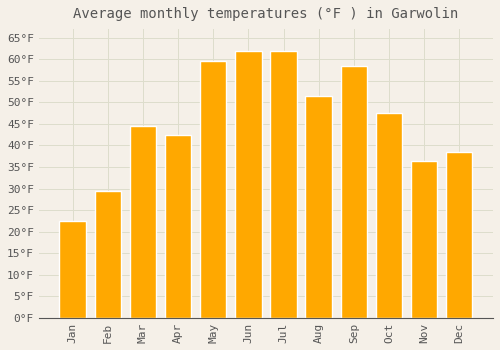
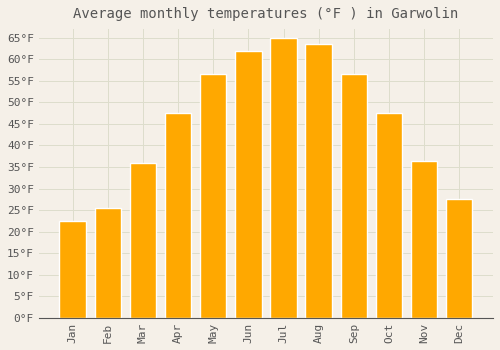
Feb: 29.5°F -> 25.5°F
Mar: 44.5°F -> 36.0°F
Apr: 42.5°F -> 47.5°F
May: 59.5°F -> 56.5°F
Jul: 62.0°F -> 65.0°F
Aug: 51.5°F -> 63.5°F
Sep: 58.5°F -> 56.5°F
Dec: 38.5°F -> 27.5°F
